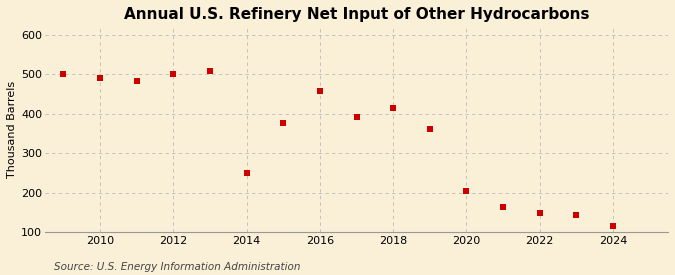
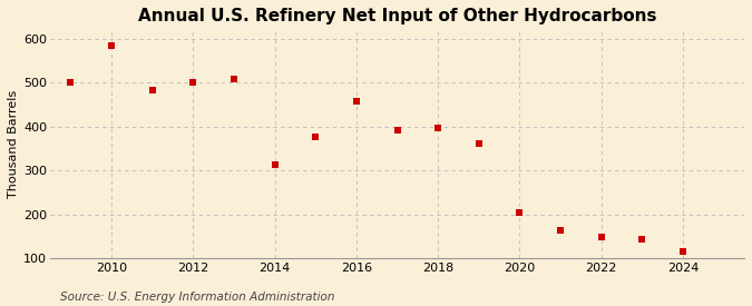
2010: 490 -> 585
2014: 250 -> 312
2018: 415 -> 396
